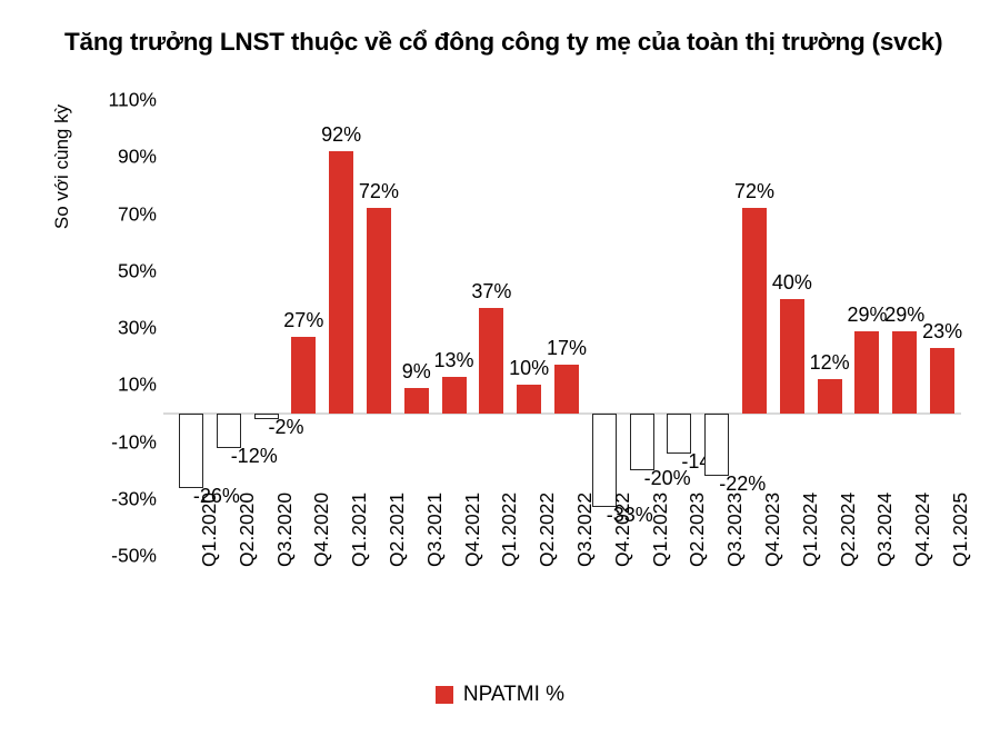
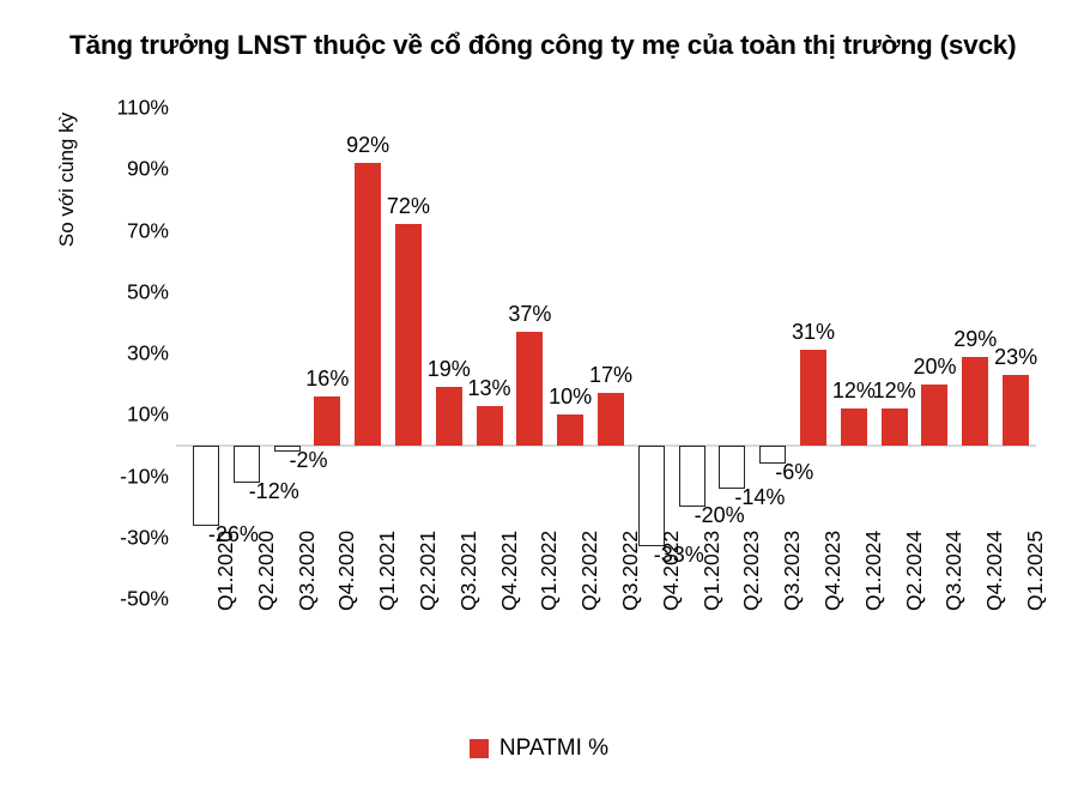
Q4.2020: 27% -> 16%
Q3.2021: 9% -> 19%
Q3.2023: -22% -> -6%
Q4.2023: 72% -> 31%
Q1.2024: 40% -> 12%
Q3.2024: 29% -> 20%
